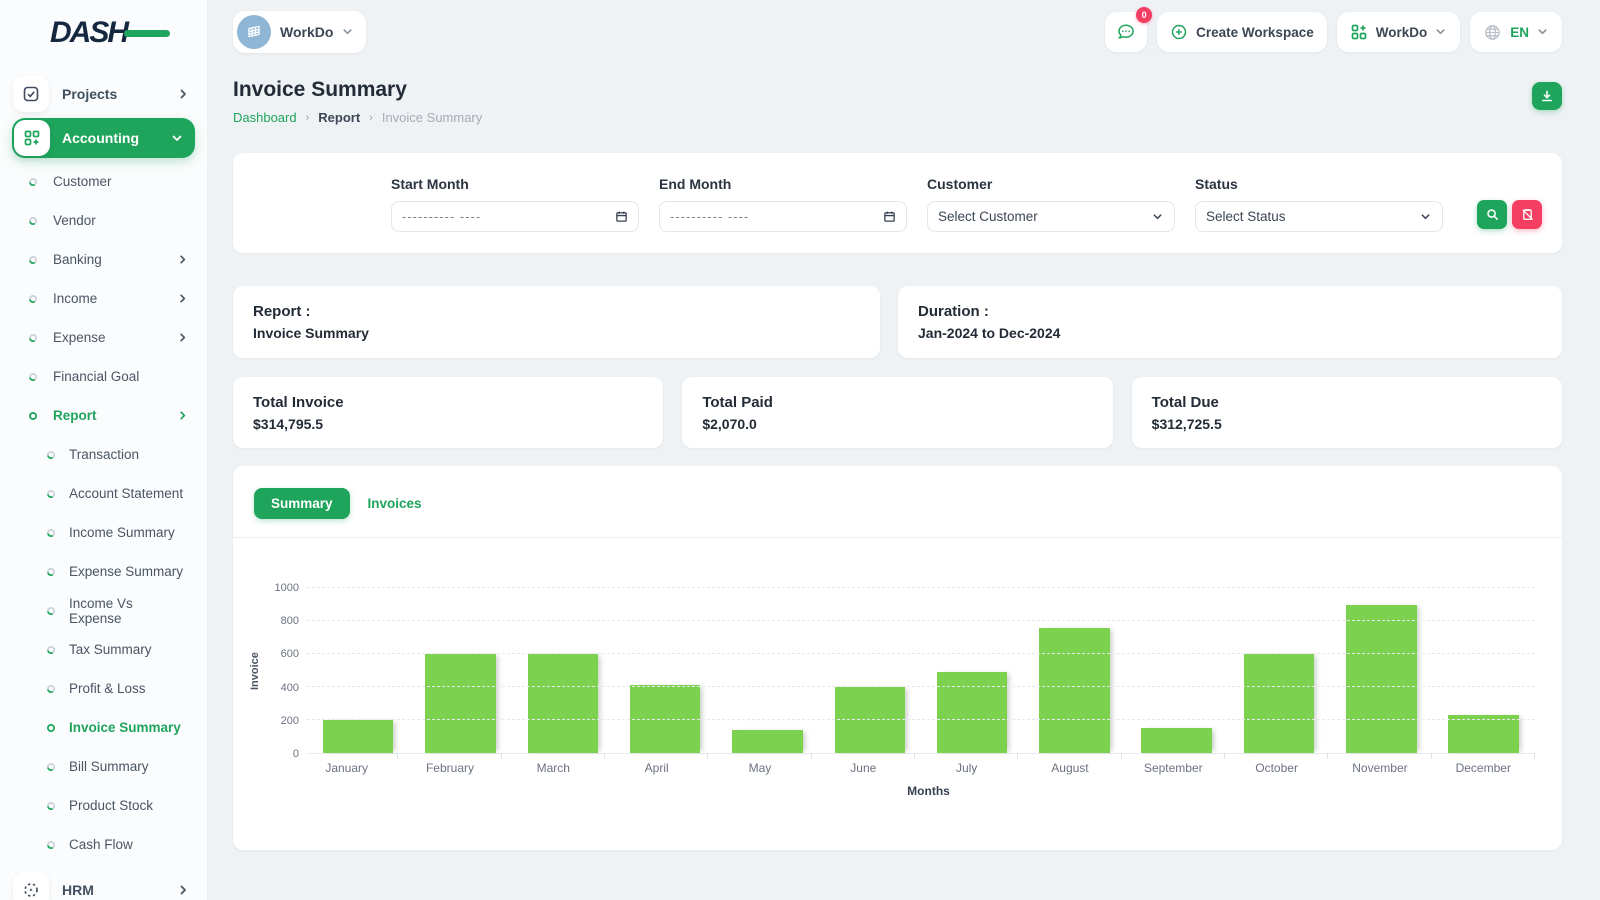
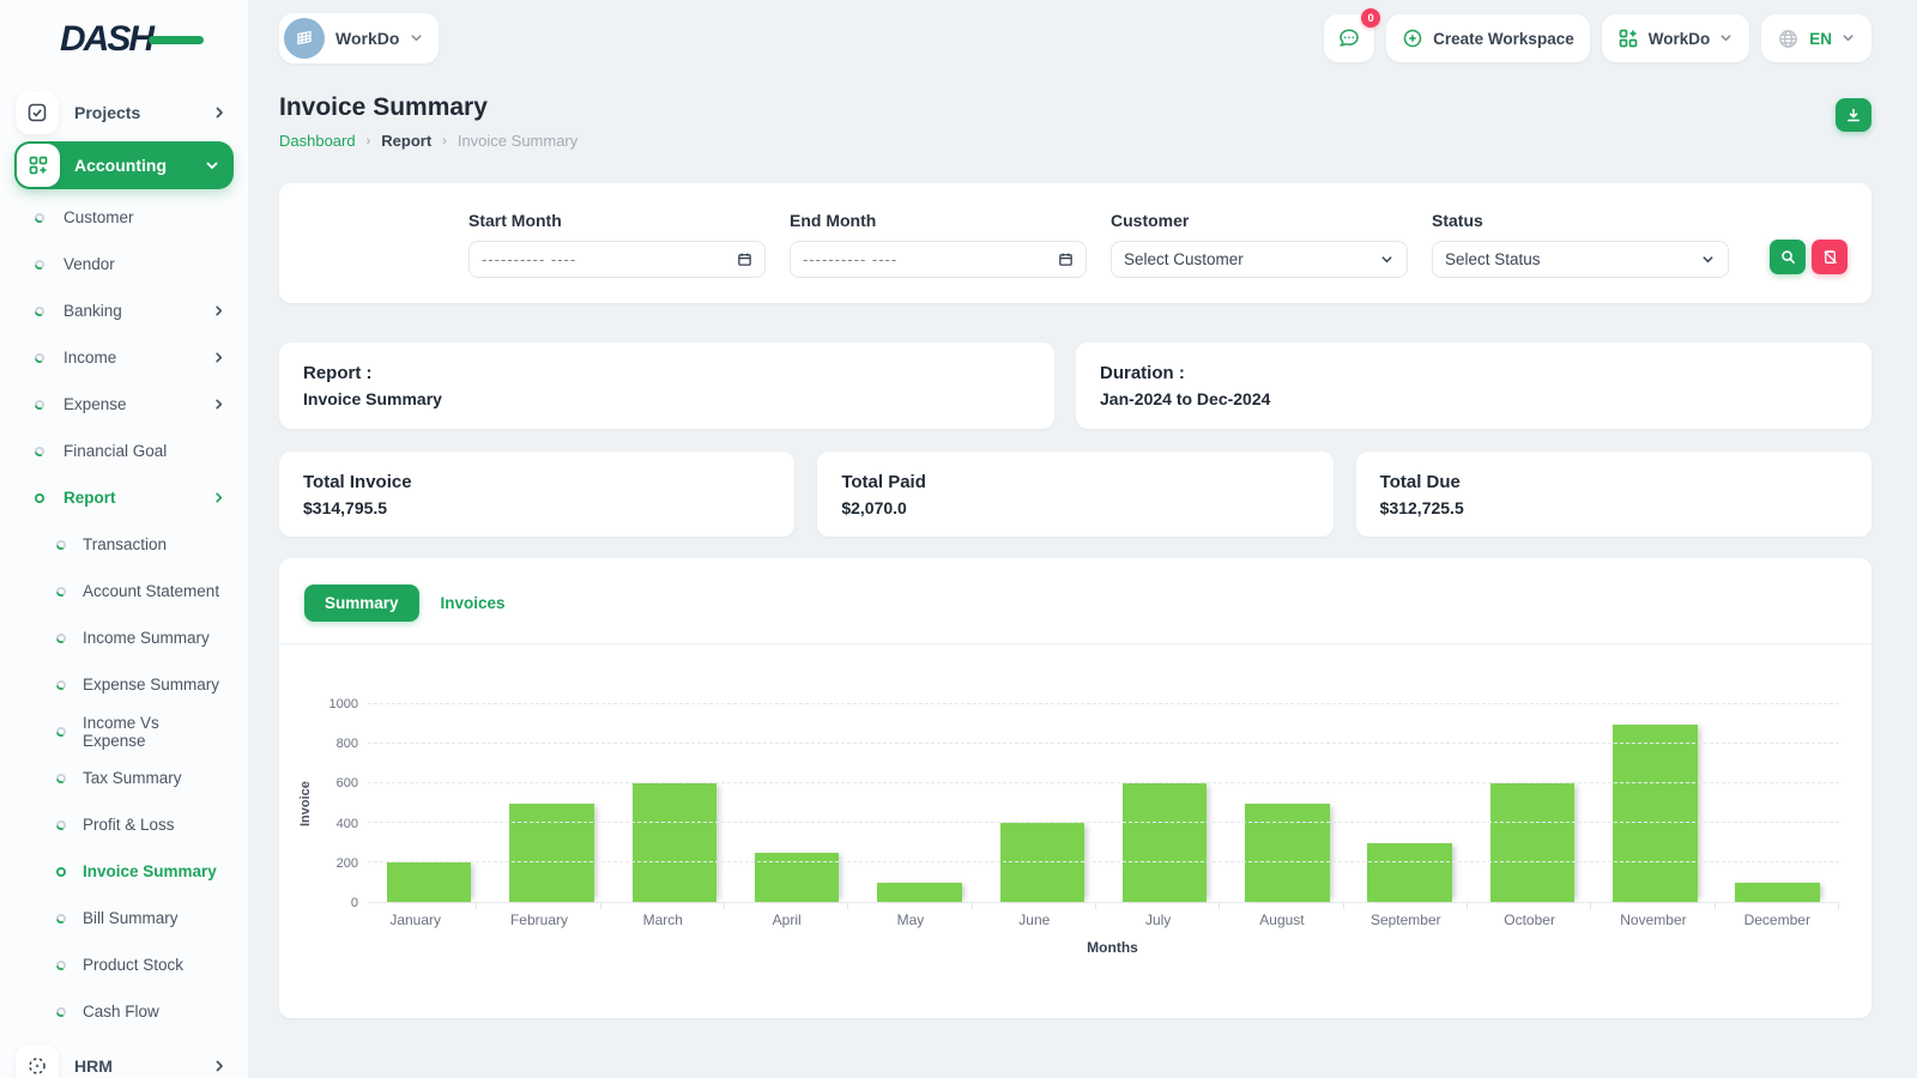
February: 600 -> 500
April: 410 -> 250
May: 140 -> 100
July: 490 -> 600
August: 760 -> 500
September: 150 -> 300
December: 230 -> 100
